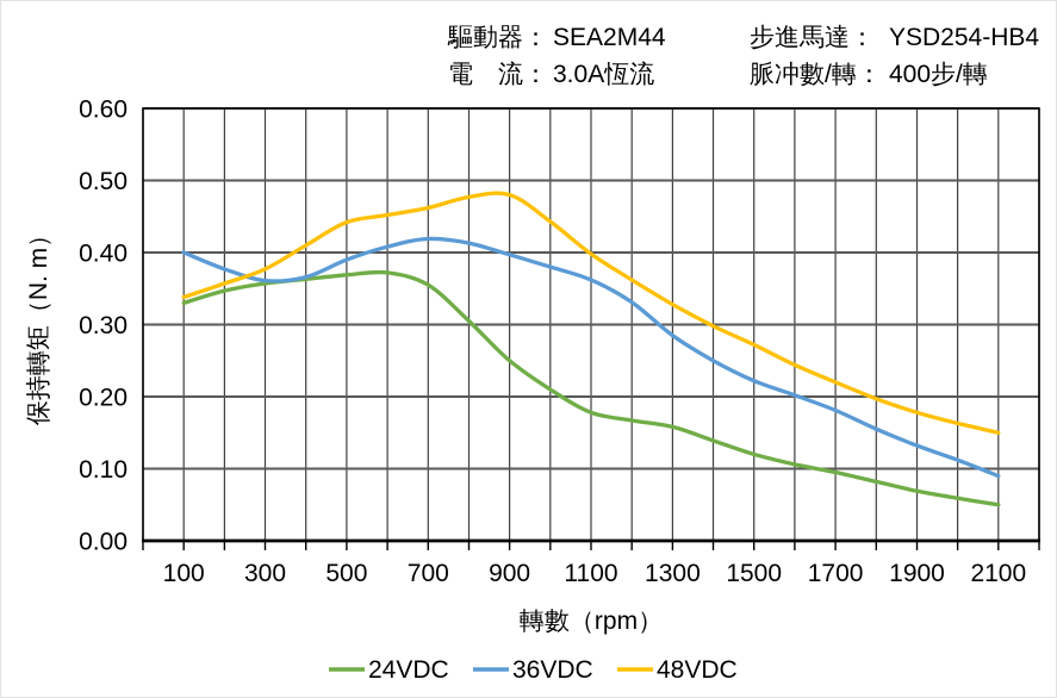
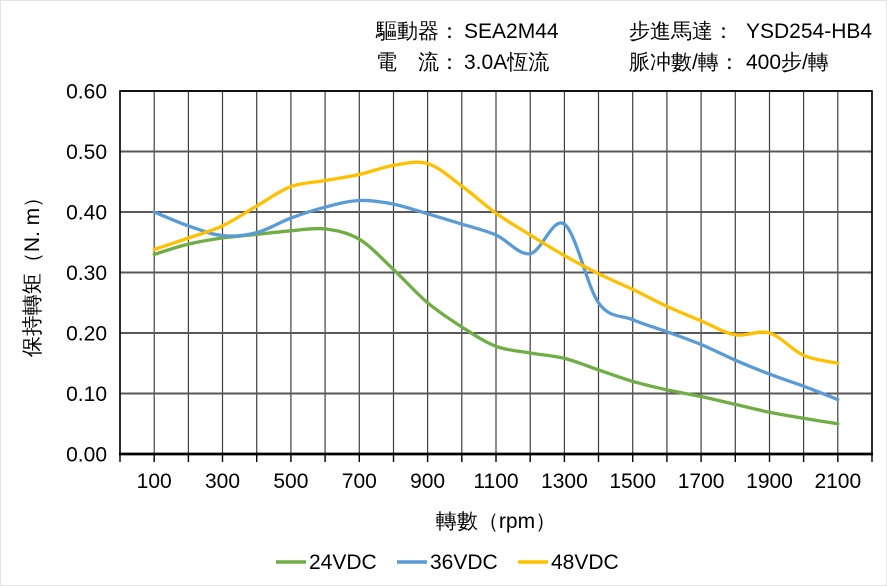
36VDC/1300: 0.28 -> 0.38
48VDC/1900: 0.18 -> 0.20
